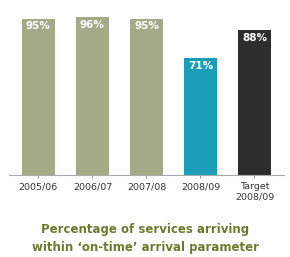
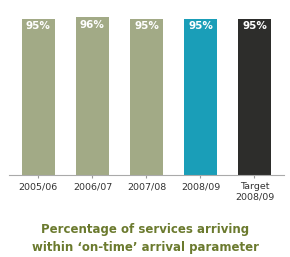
2008/09: 71% -> 95%
Target 2008/09: 88% -> 95%
